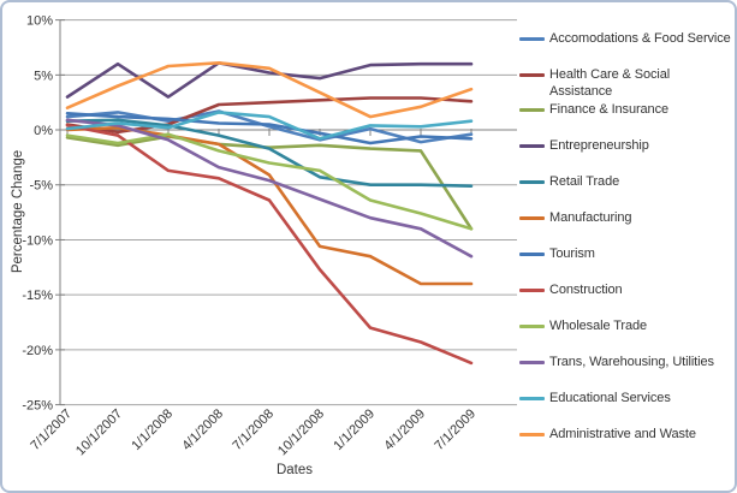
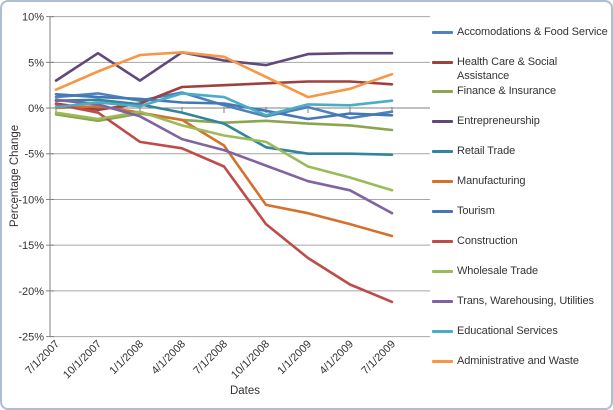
Construction/1/1/2009: -18% -> -16%
Manufacturing/4/1/2009: -14% -> -13%
Finance & Insurance/7/1/2009: -9% -> -2%
